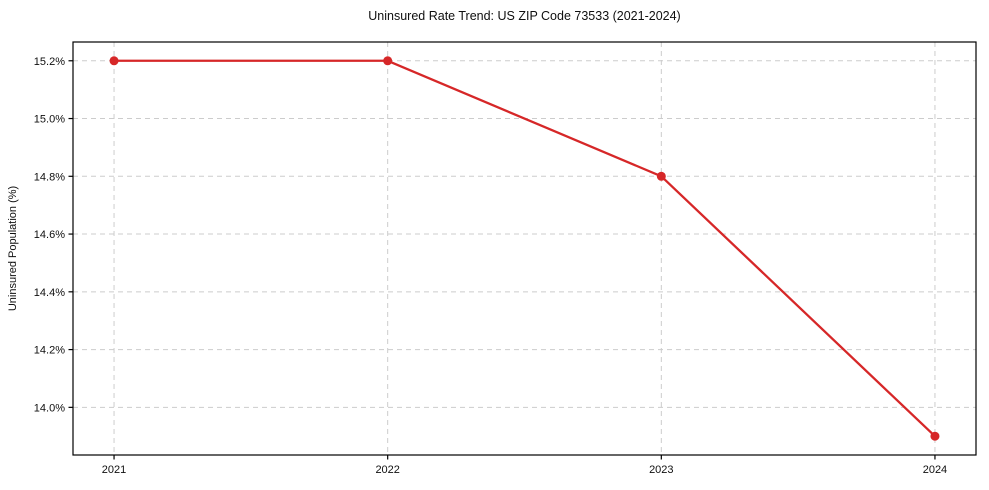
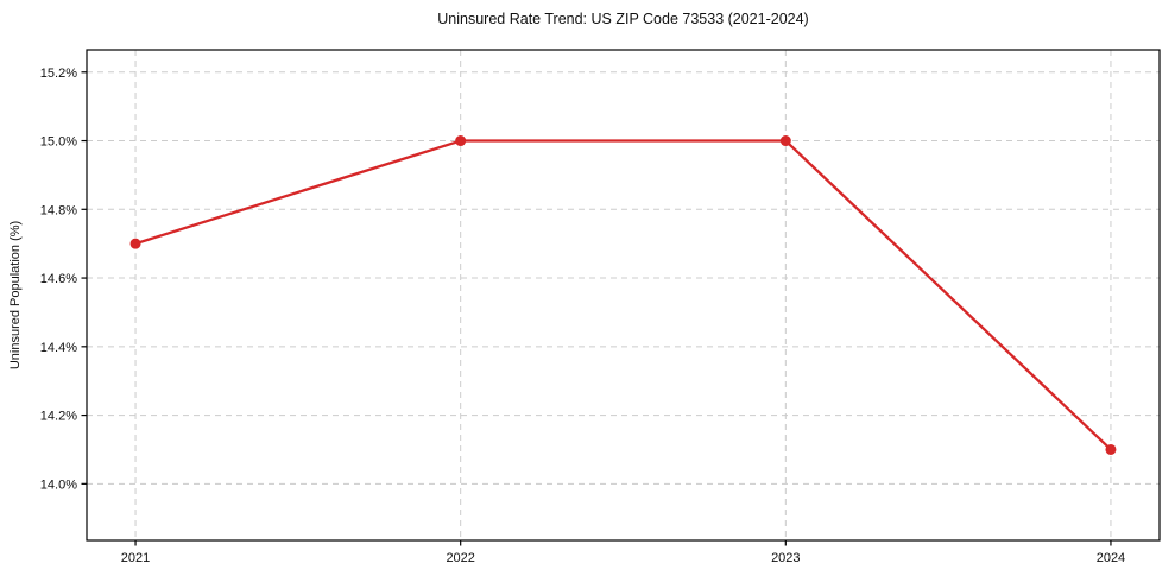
2021: 15.2% -> 14.7%
2022: 15.2% -> 15.0%
2023: 14.8% -> 15.0%
2024: 13.9% -> 14.1%
